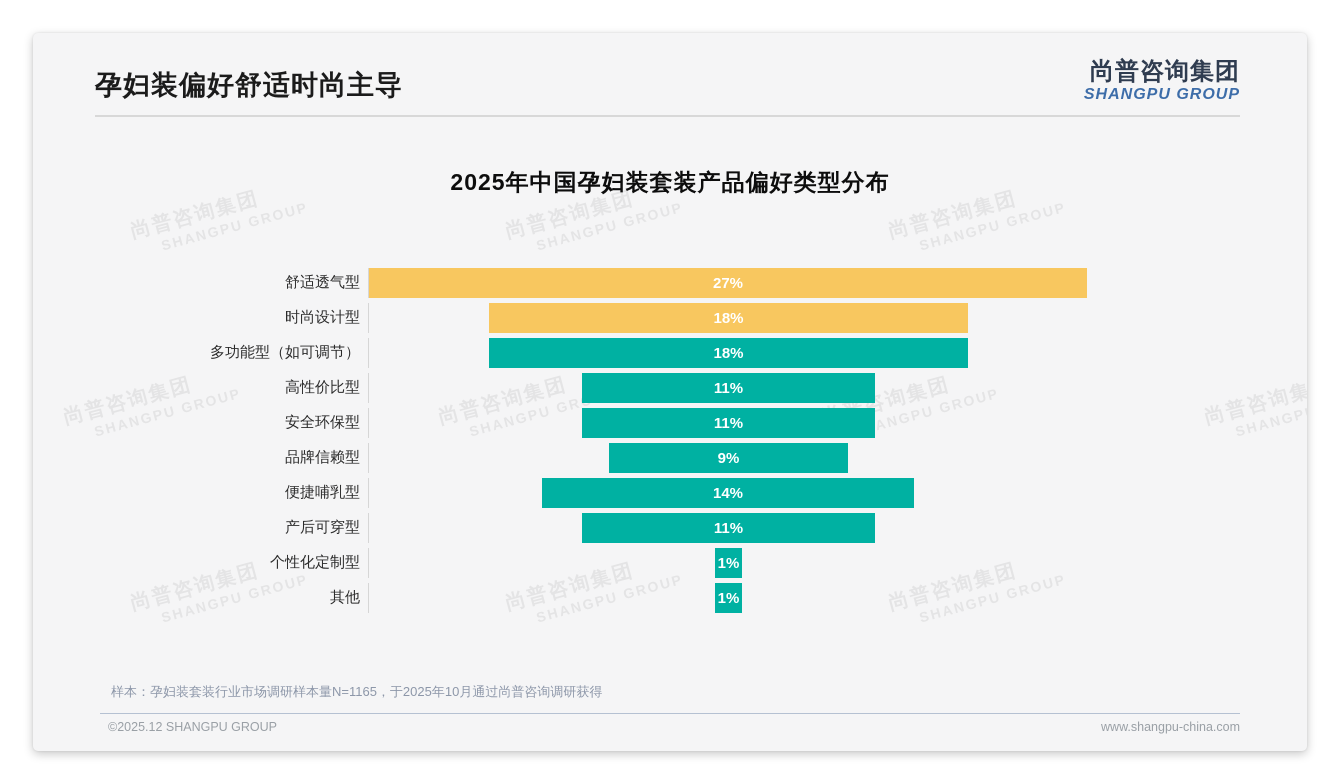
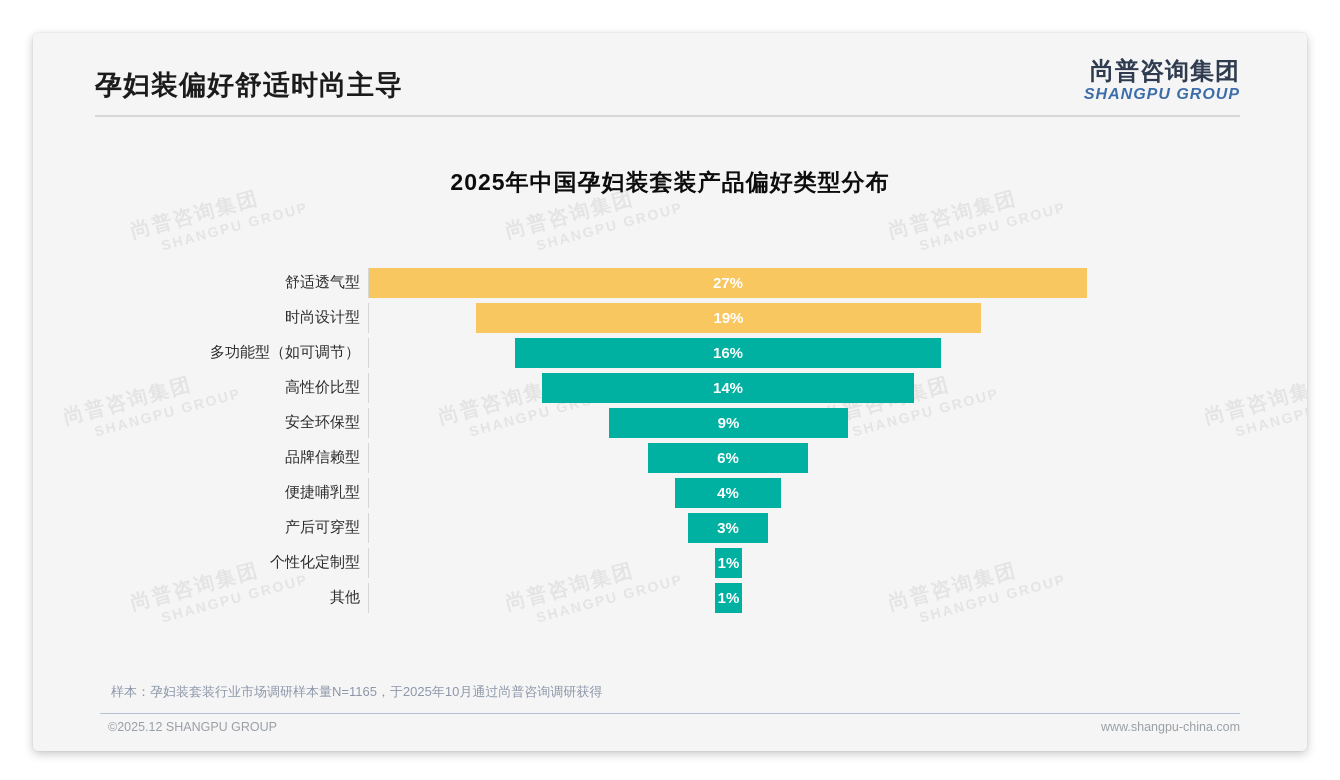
时尚设计型: 18% -> 19%
多功能型（如可调节）: 18% -> 16%
高性价比型: 11% -> 14%
安全环保型: 11% -> 9%
品牌信赖型: 9% -> 6%
便捷哺乳型: 14% -> 4%
产后可穿型: 11% -> 3%
